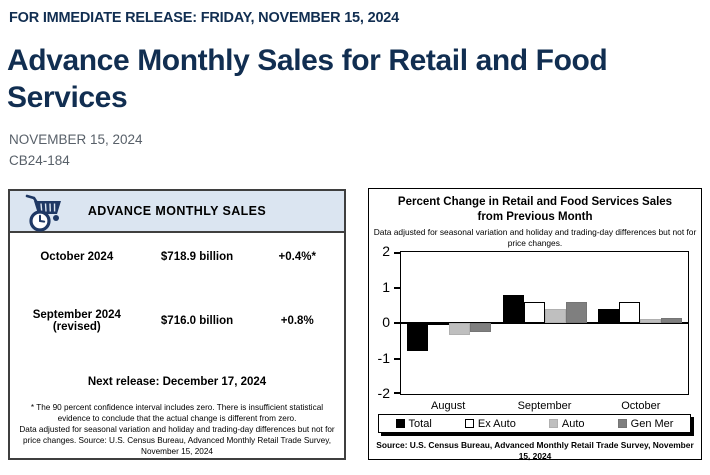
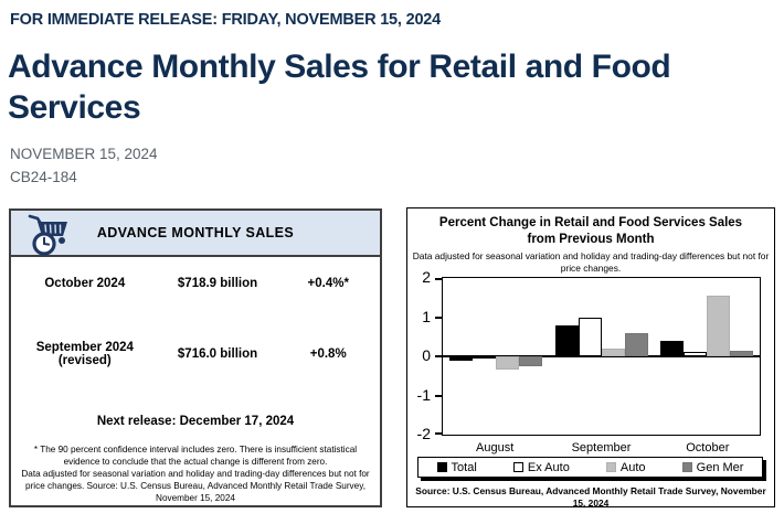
Total/August: -0.8 -> -0.1
Ex Auto/September: 0.6 -> 1.0
Auto/September: 0.4 -> 0.2
Ex Auto/October: 0.6 -> 0.1
Auto/October: 0.1 -> 1.6
